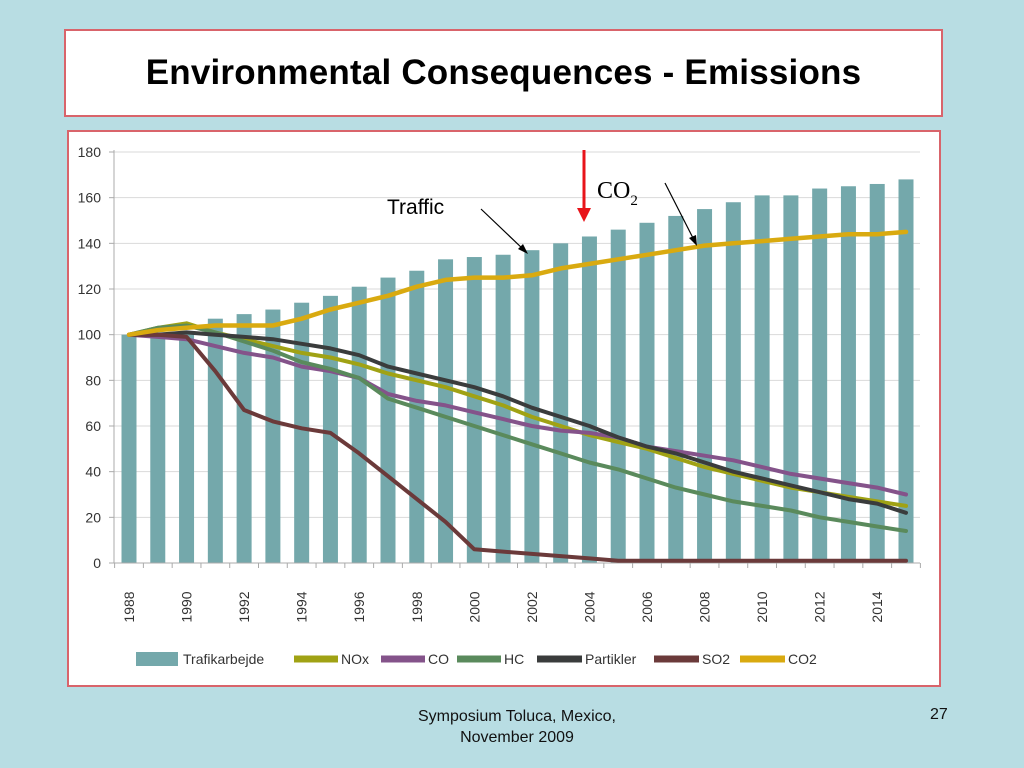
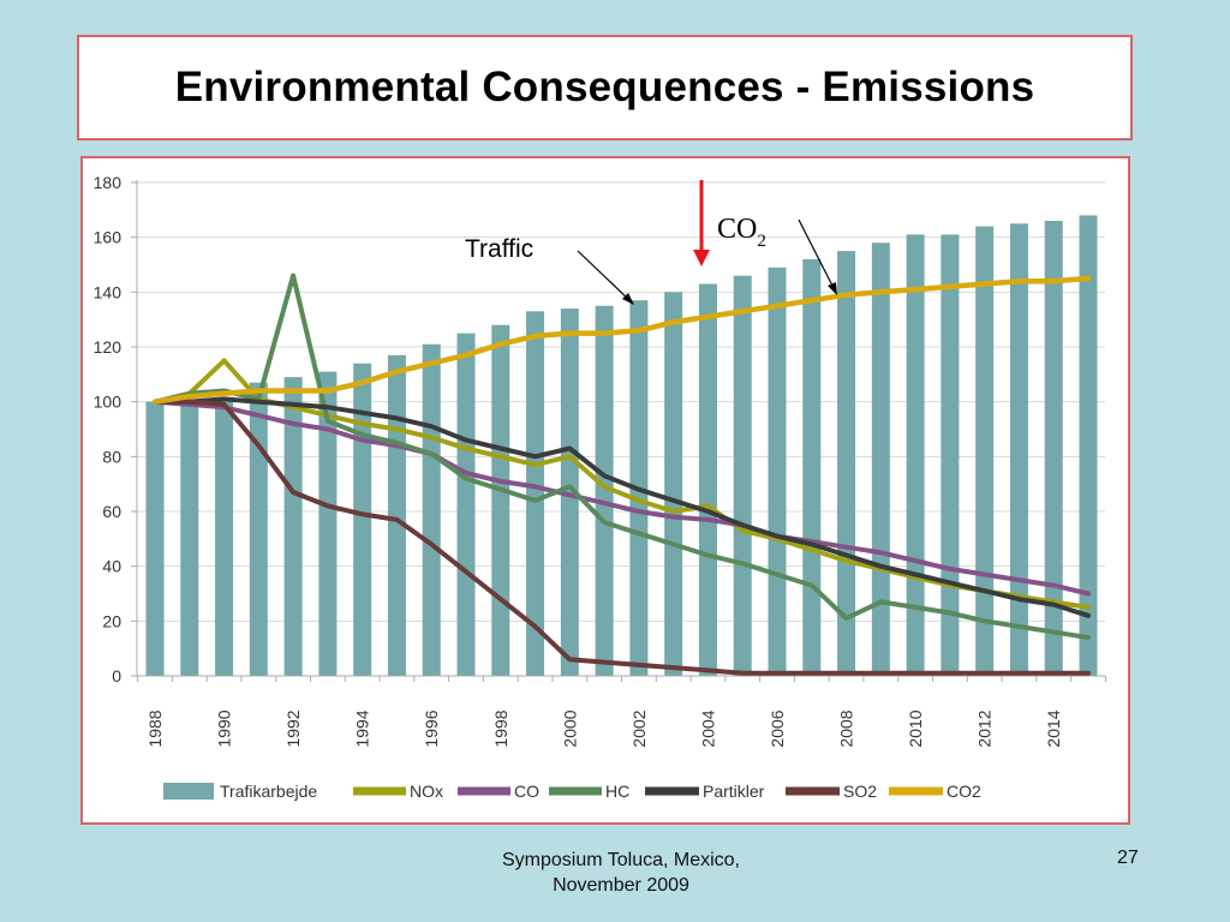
NOx/1990: 105 -> 115
HC/1992: 97 -> 146
NOx/2000: 73 -> 80
HC/2000: 60 -> 69
Partikler/2000: 77 -> 83
NOx/2004: 56 -> 62
HC/2008: 30 -> 21
